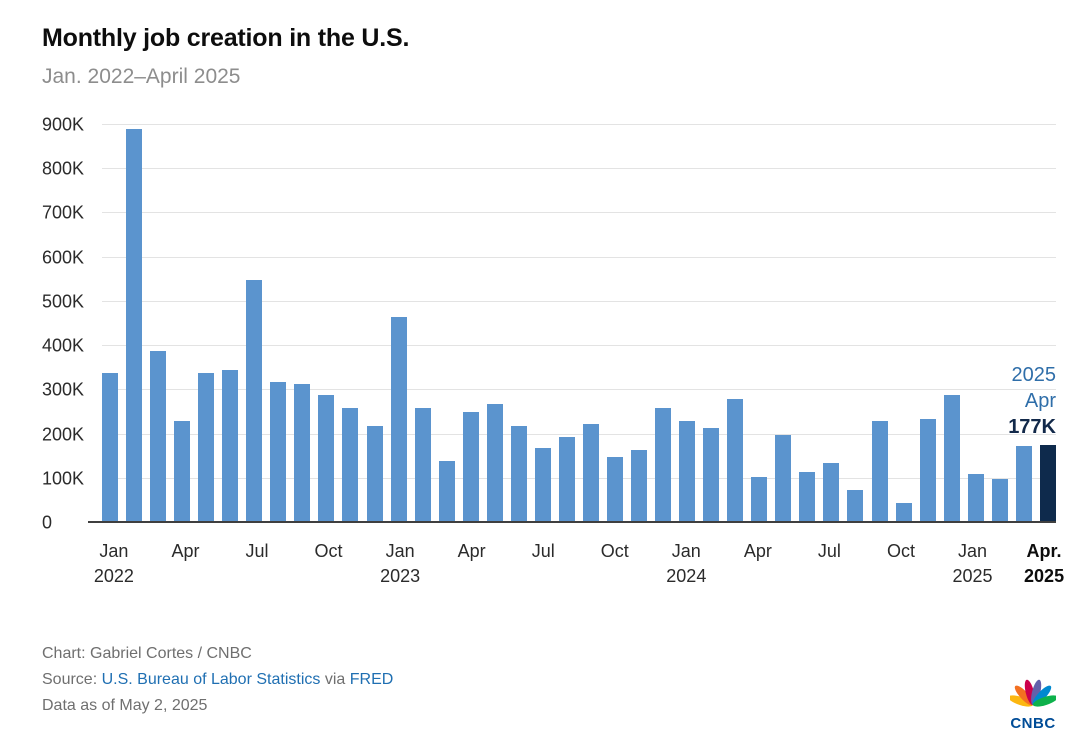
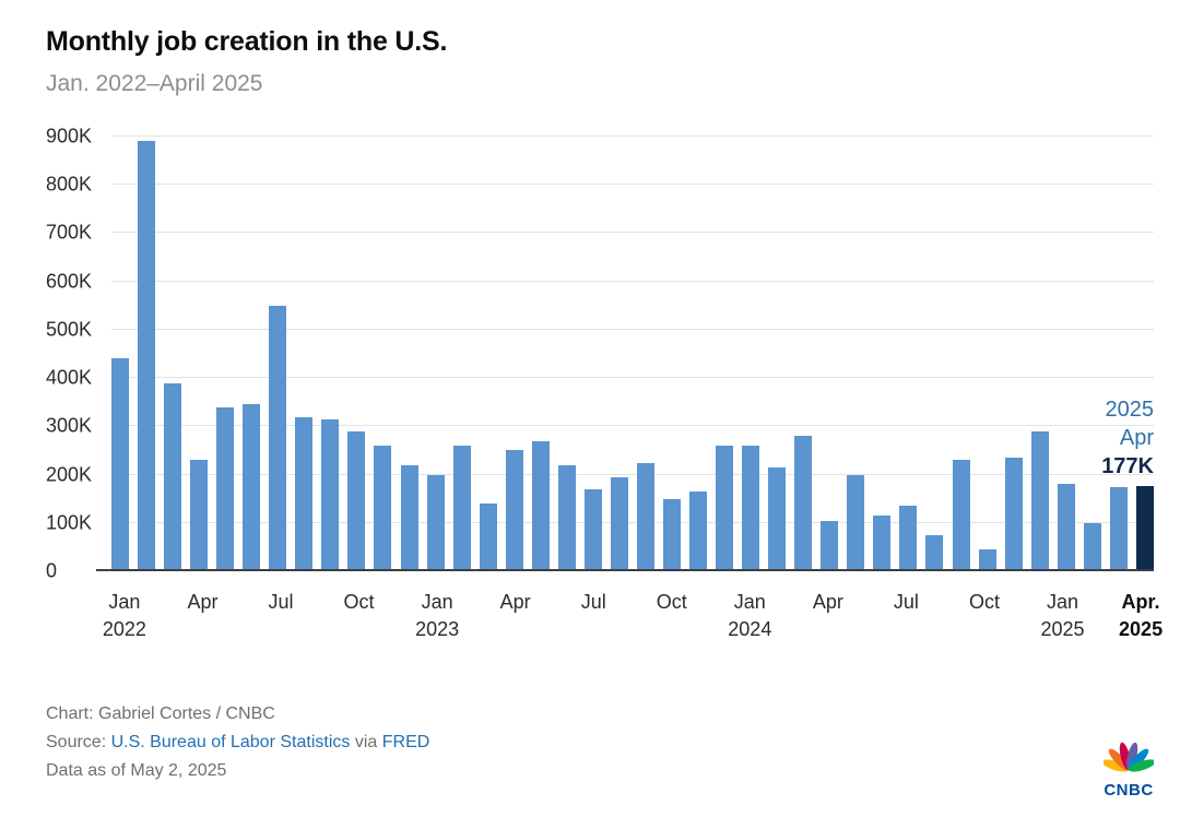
Jan 2022: 340K -> 440K
Jan 2023: 460K -> 200K
Jan 2024: 230K -> 260K
Jan 2025: 110K -> 180K
